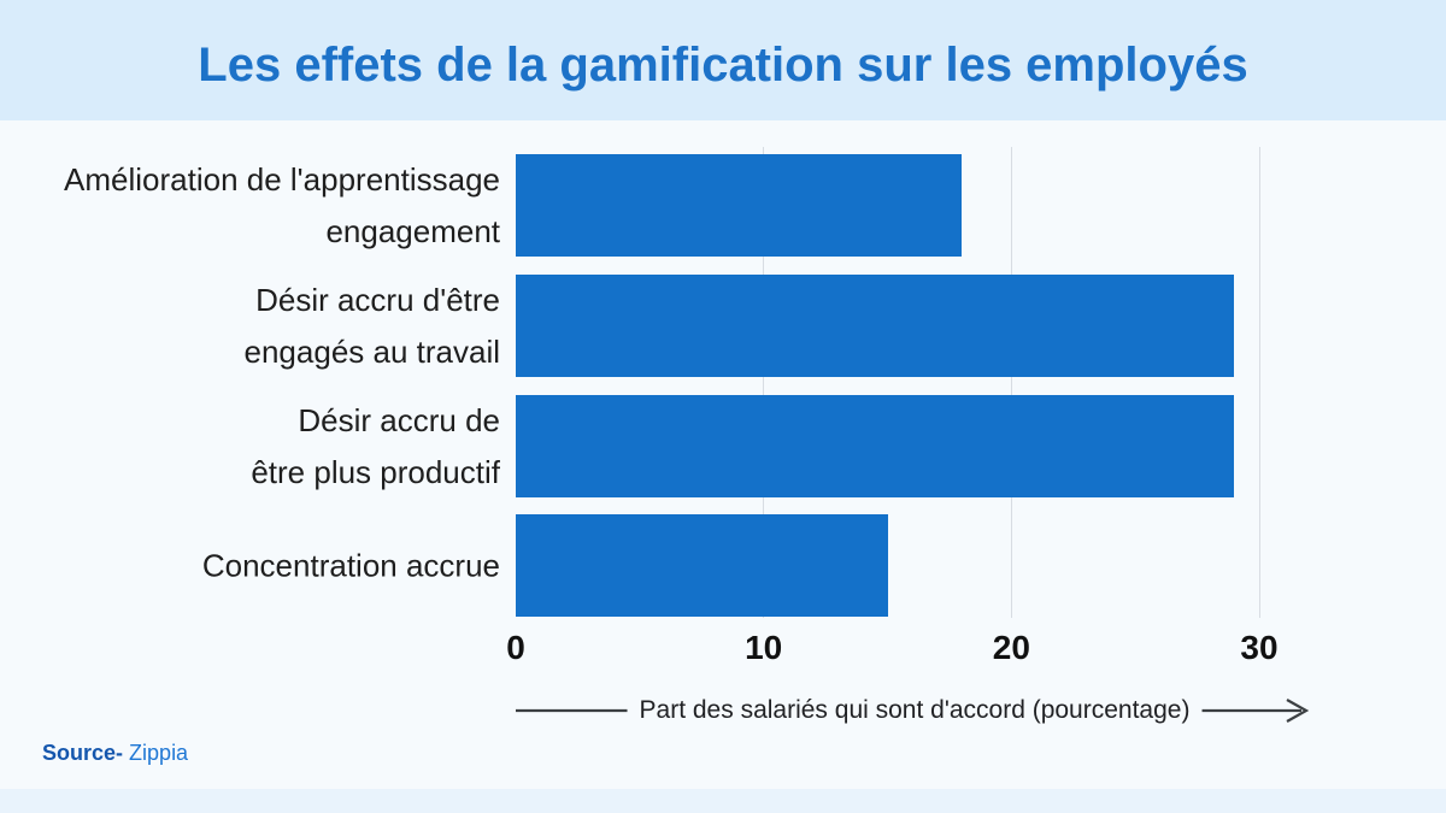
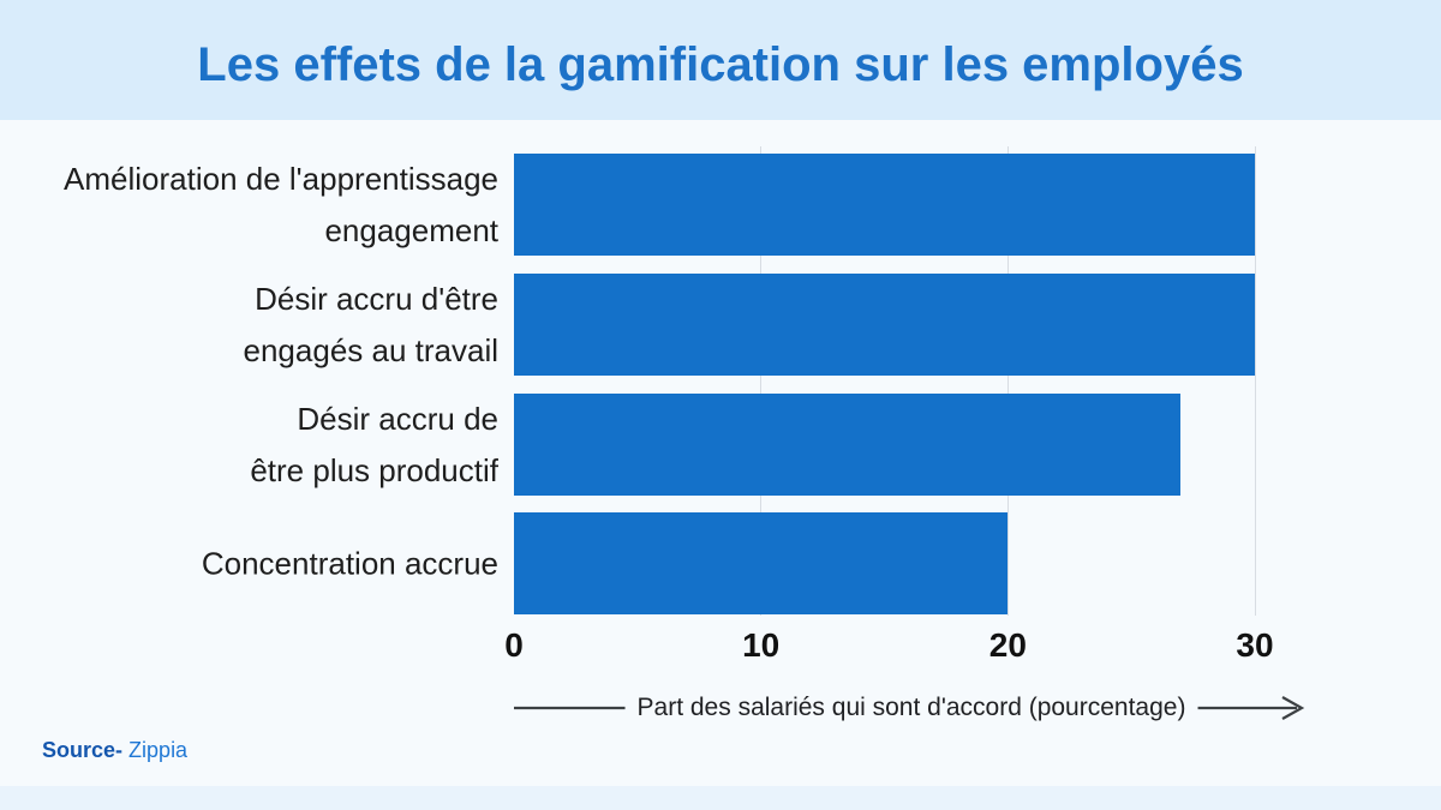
Amélioration de l'apprentissage engagement: 18 -> 30
Désir accru d'être engagés au travail: 29 -> 30
Désir accru de être plus productif: 29 -> 27
Concentration accrue: 15 -> 20
